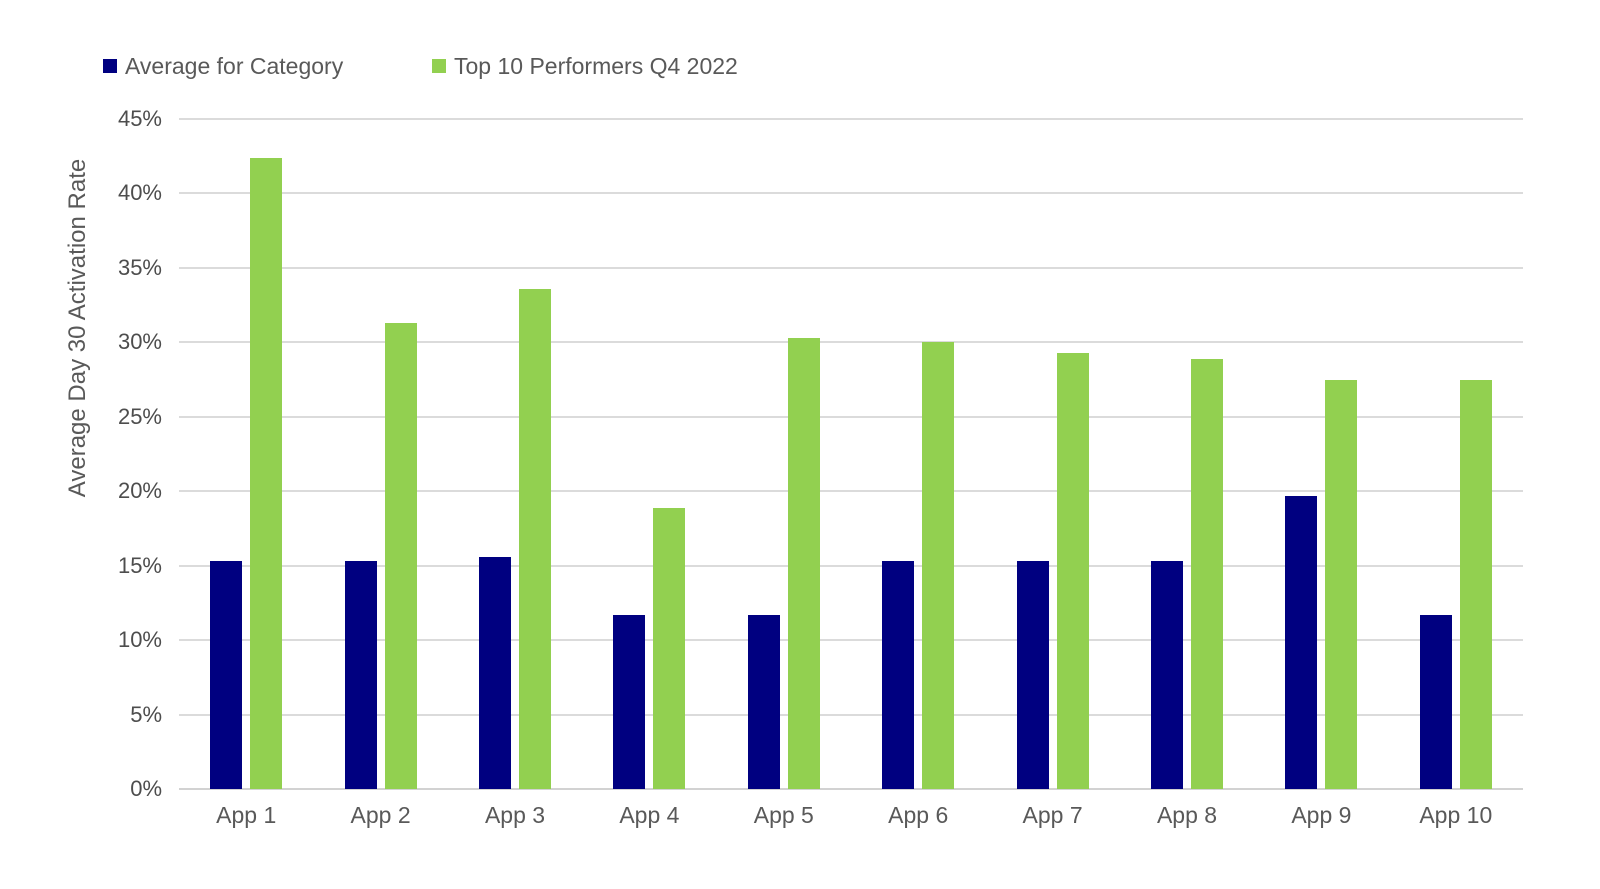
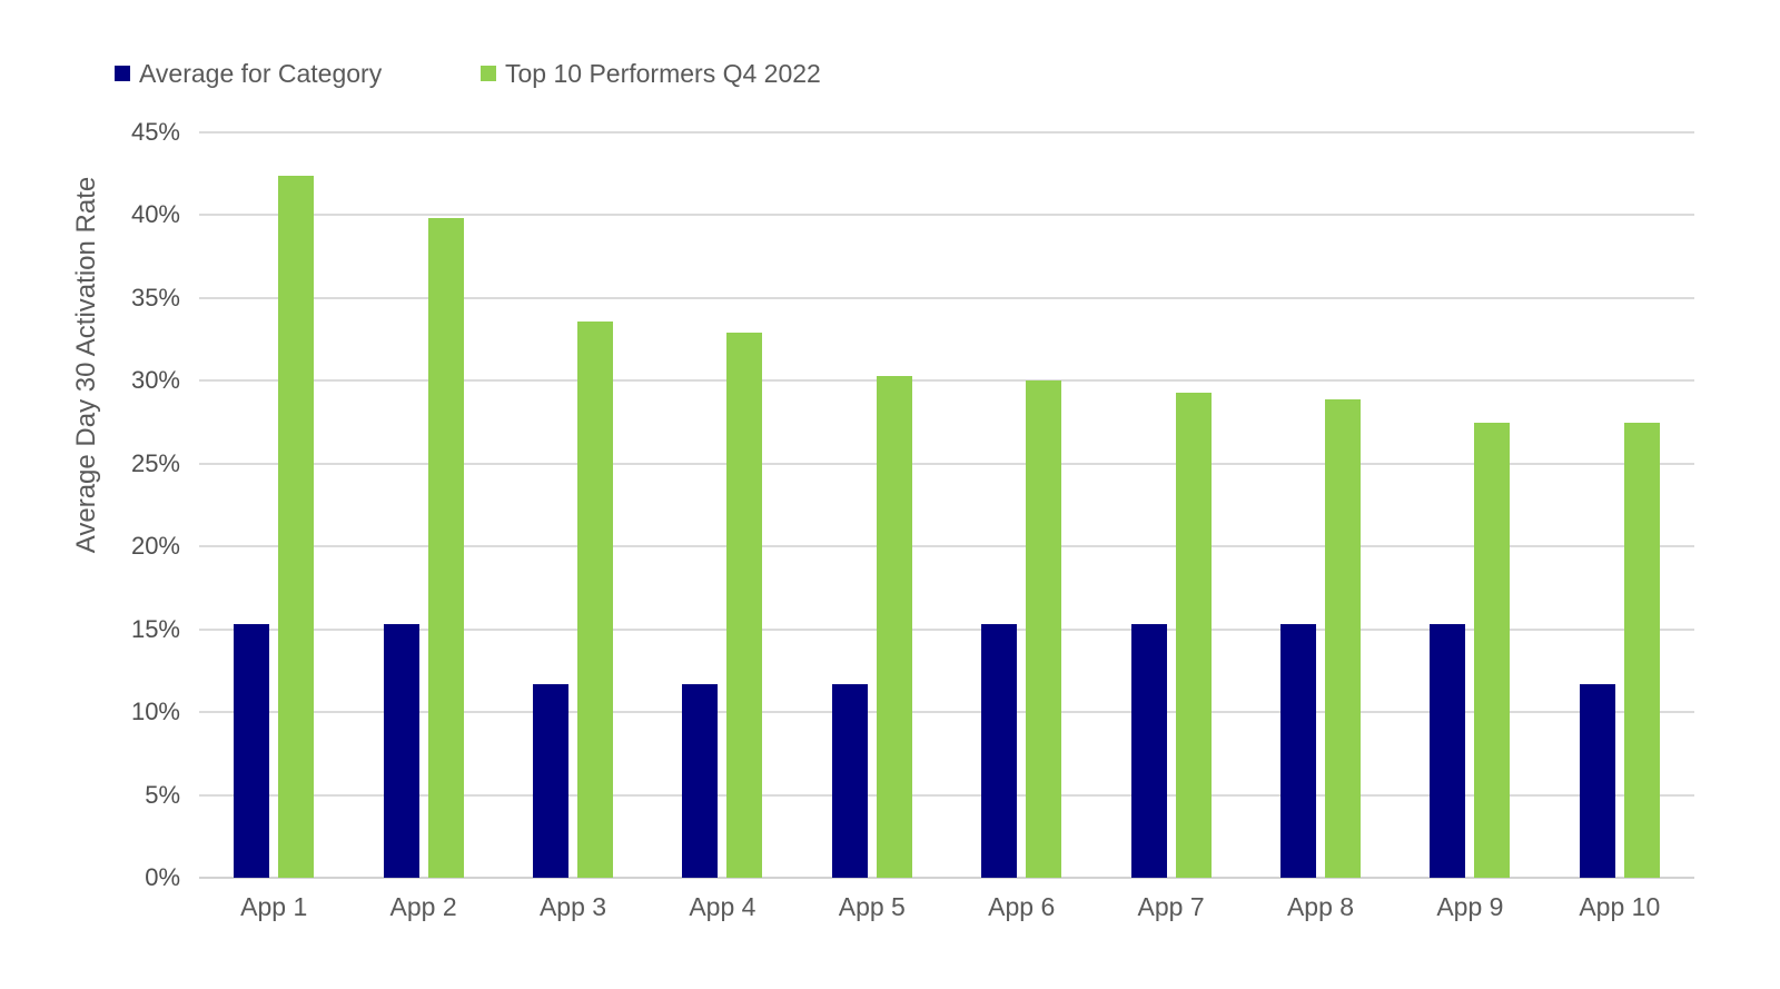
Top 10 Performers Q4 2022/App 2: 31.3% -> 39.8%
Average for Category/App 3: 15.6% -> 11.7%
Top 10 Performers Q4 2022/App 4: 18.9% -> 32.9%
Average for Category/App 9: 19.7% -> 15.3%
